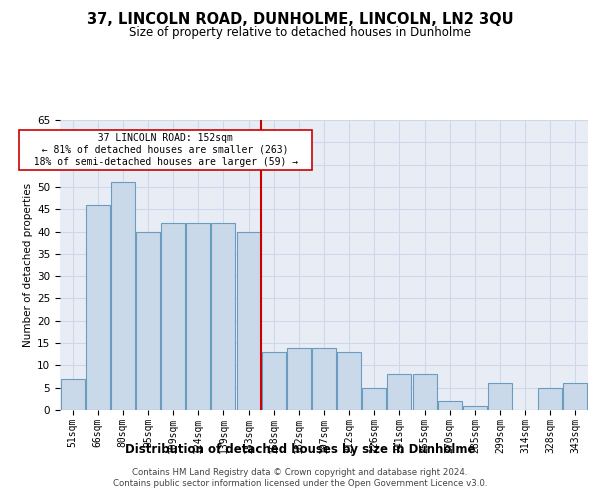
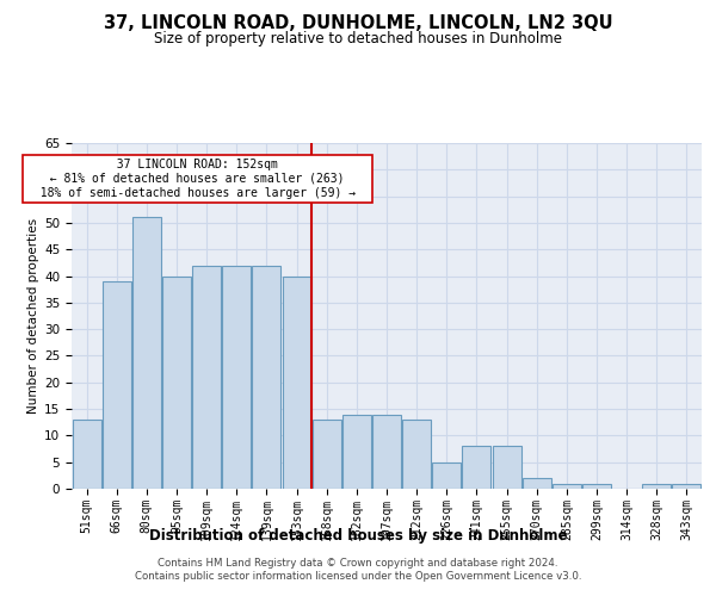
51sqm: 7 -> 13
66sqm: 46 -> 39
299sqm: 6 -> 1
328sqm: 5 -> 1
343sqm: 6 -> 1
